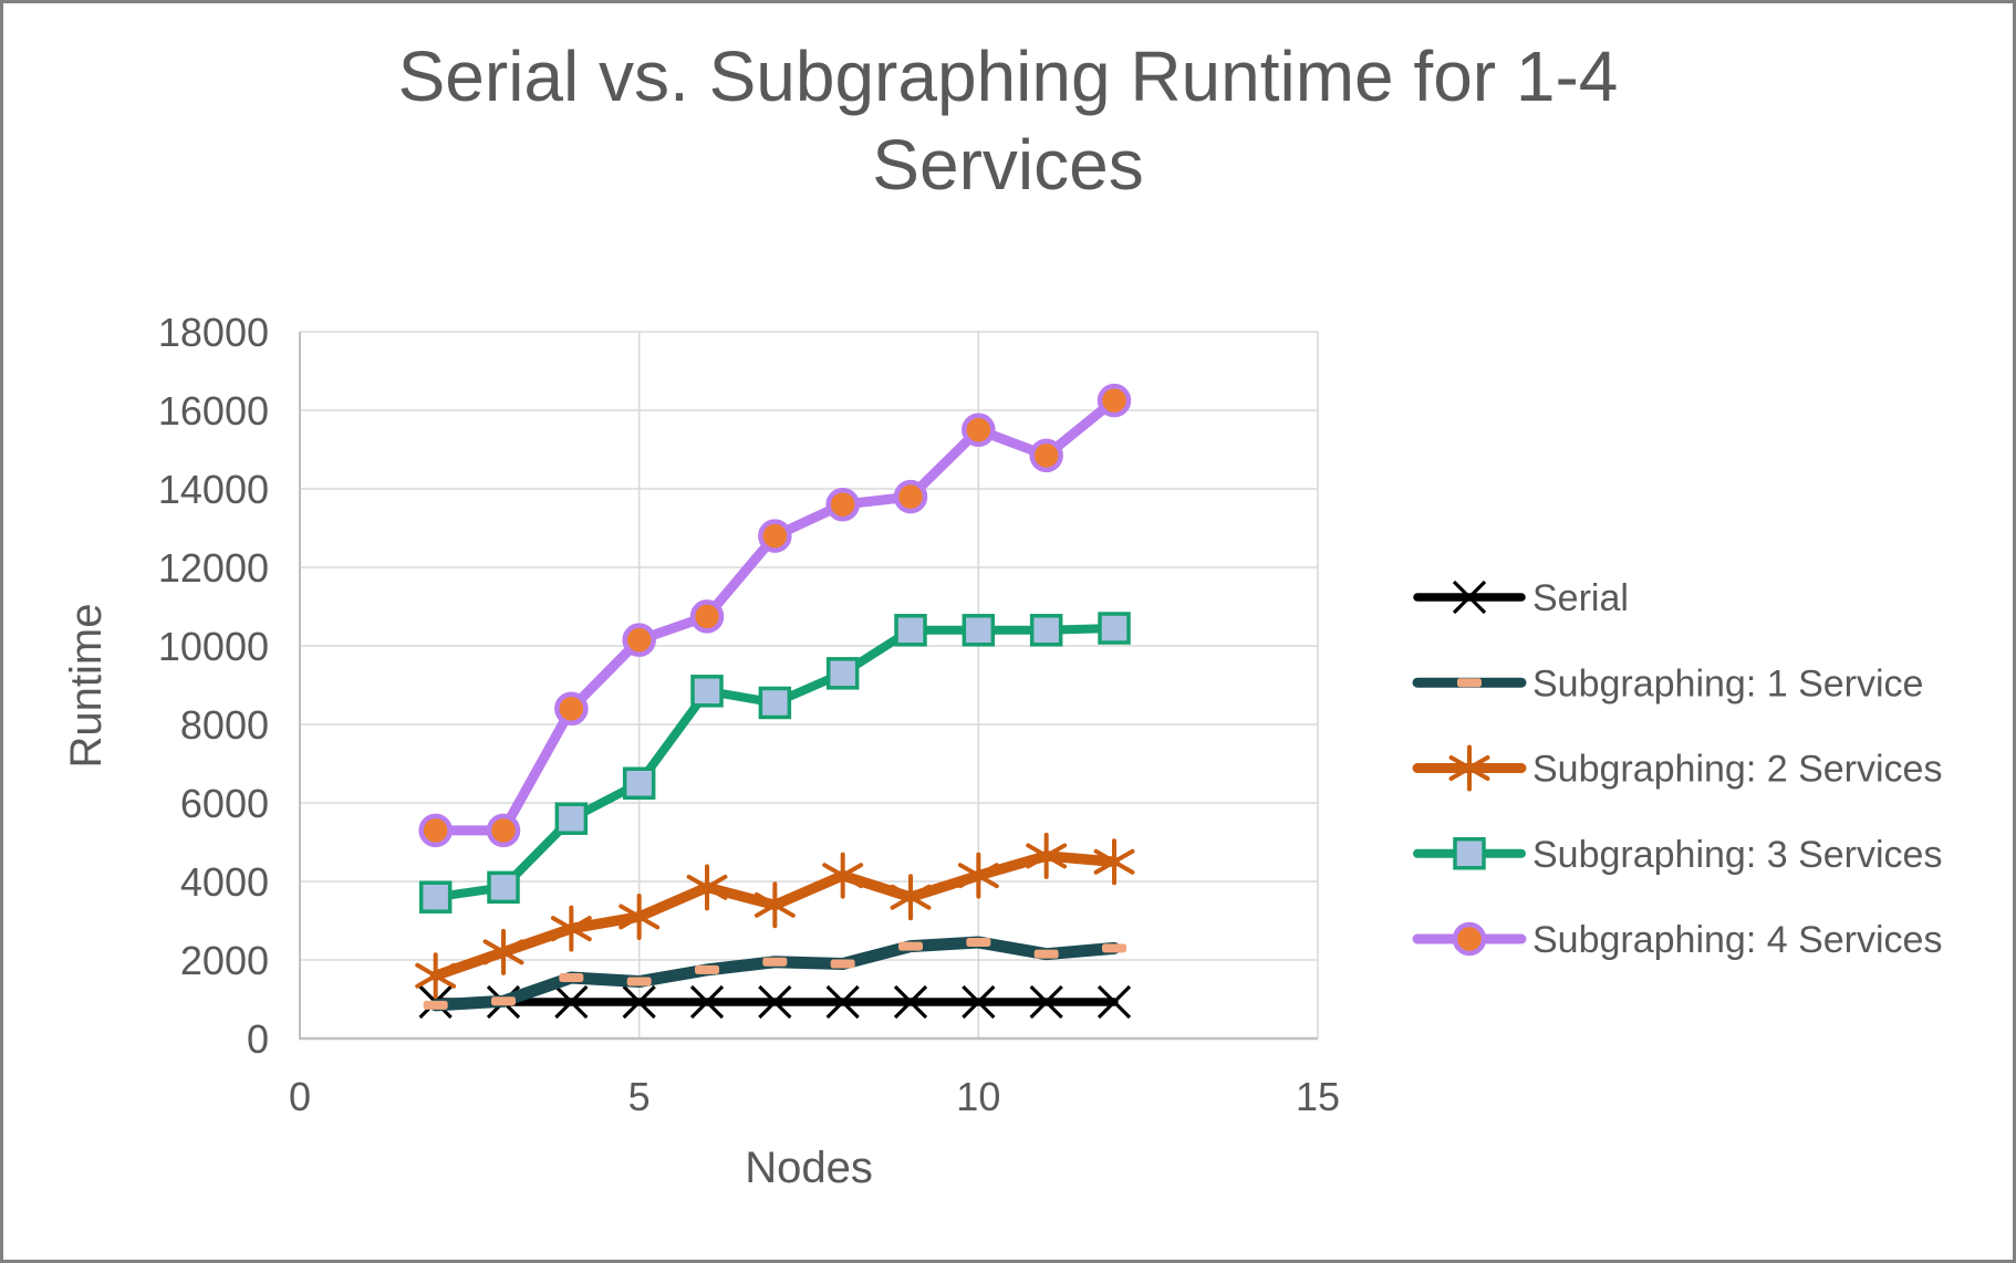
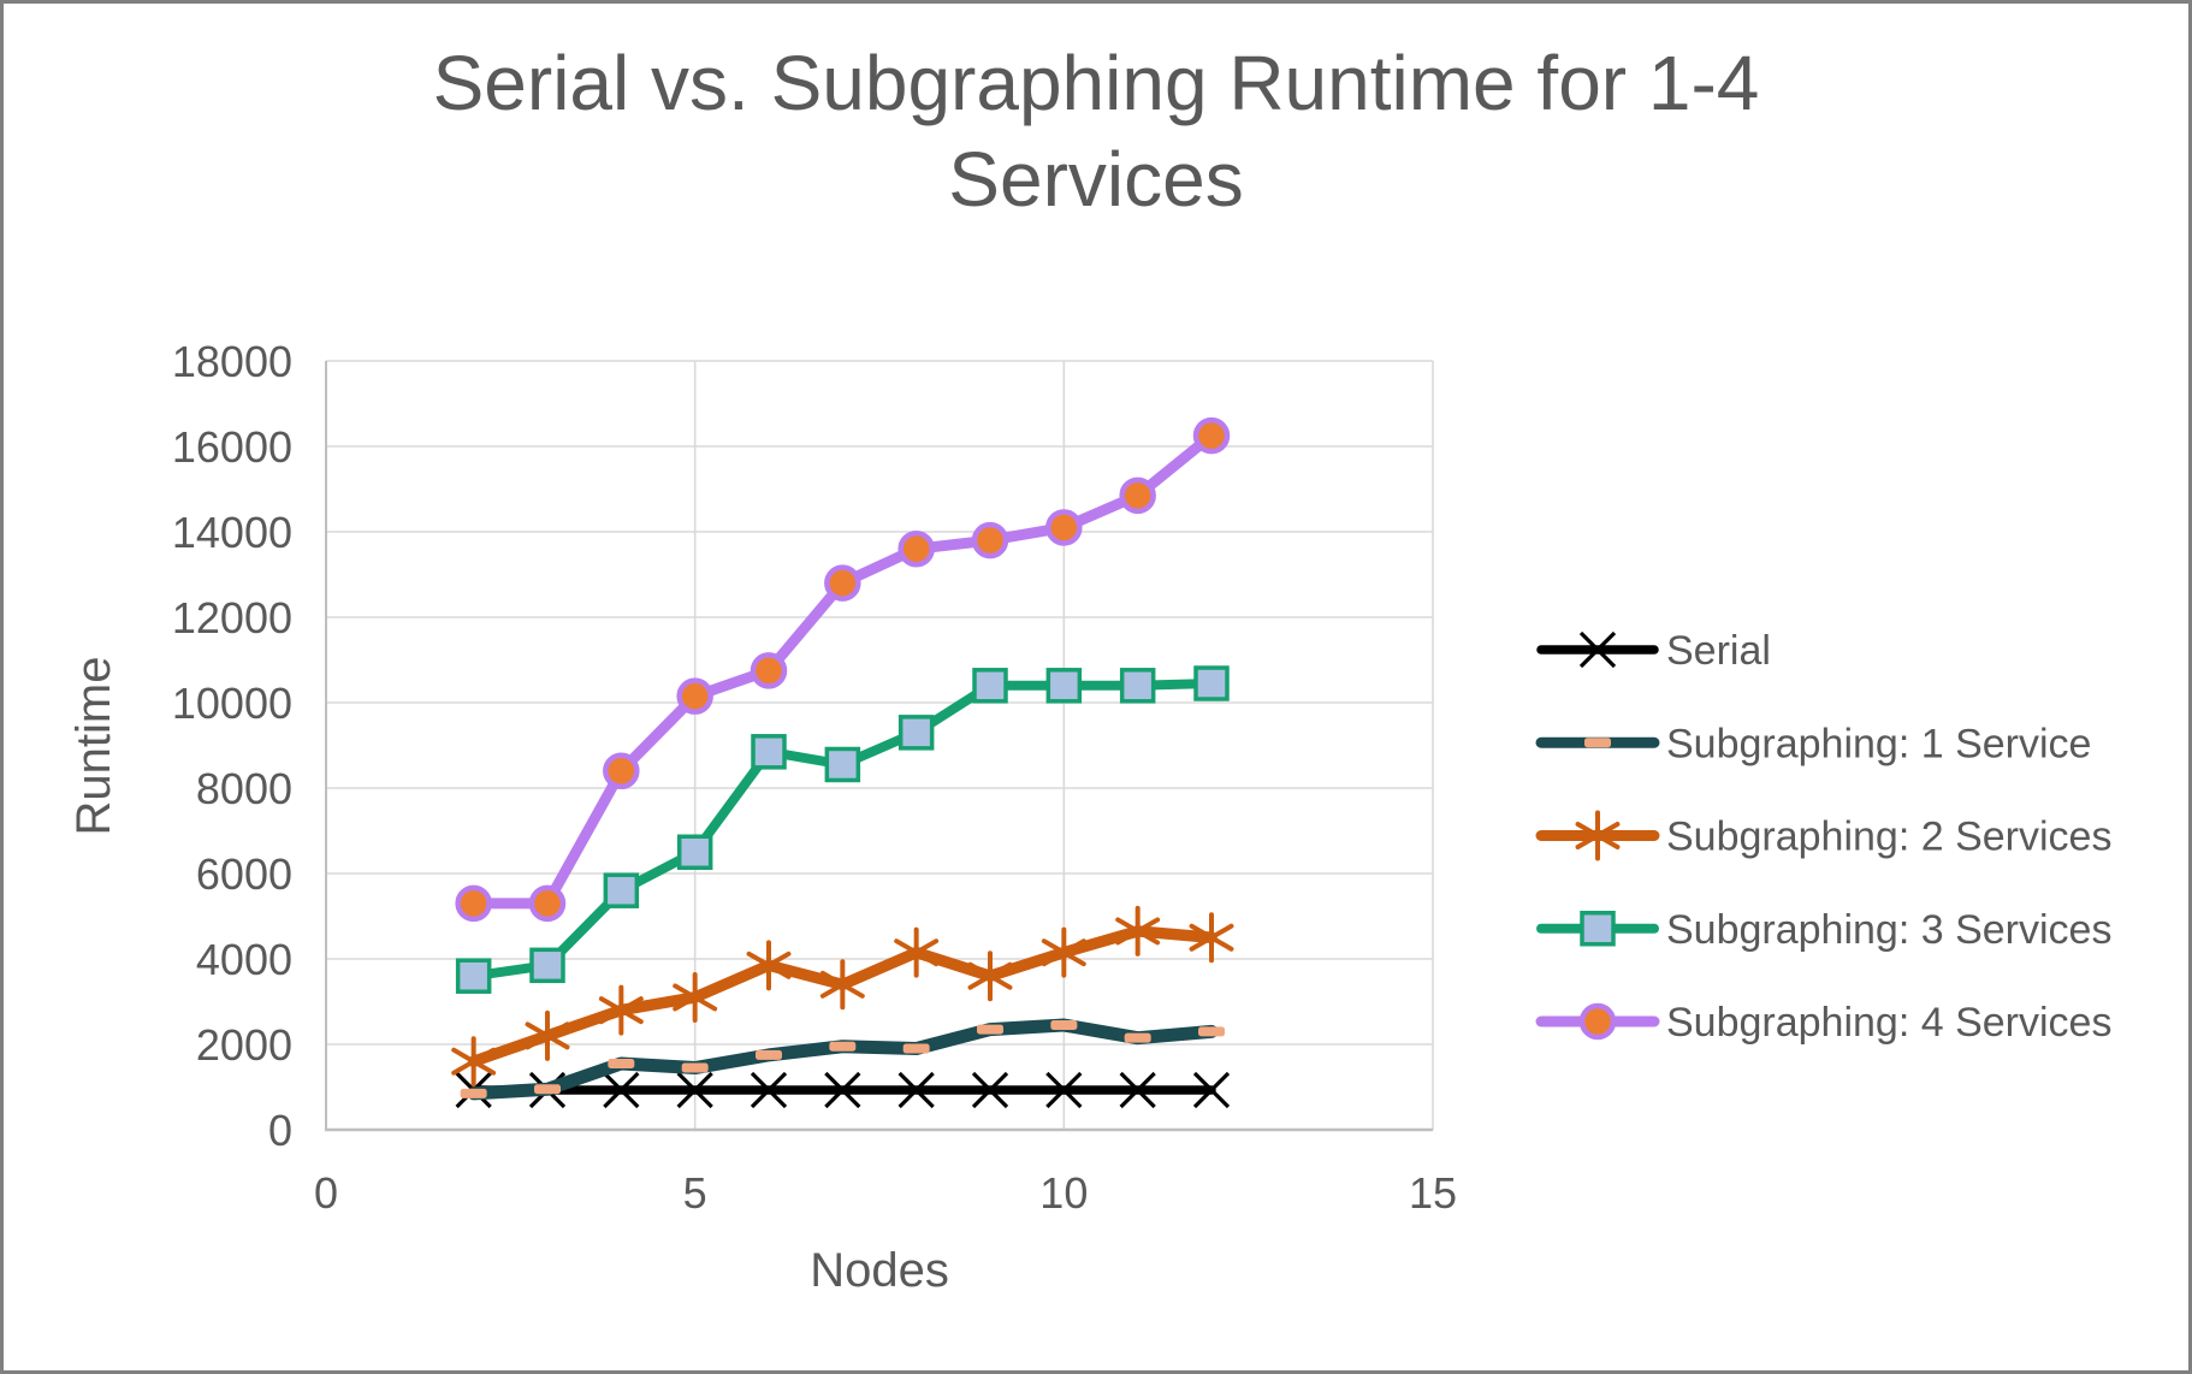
Subgraphing: 4 Services/10: 15500 -> 14100
